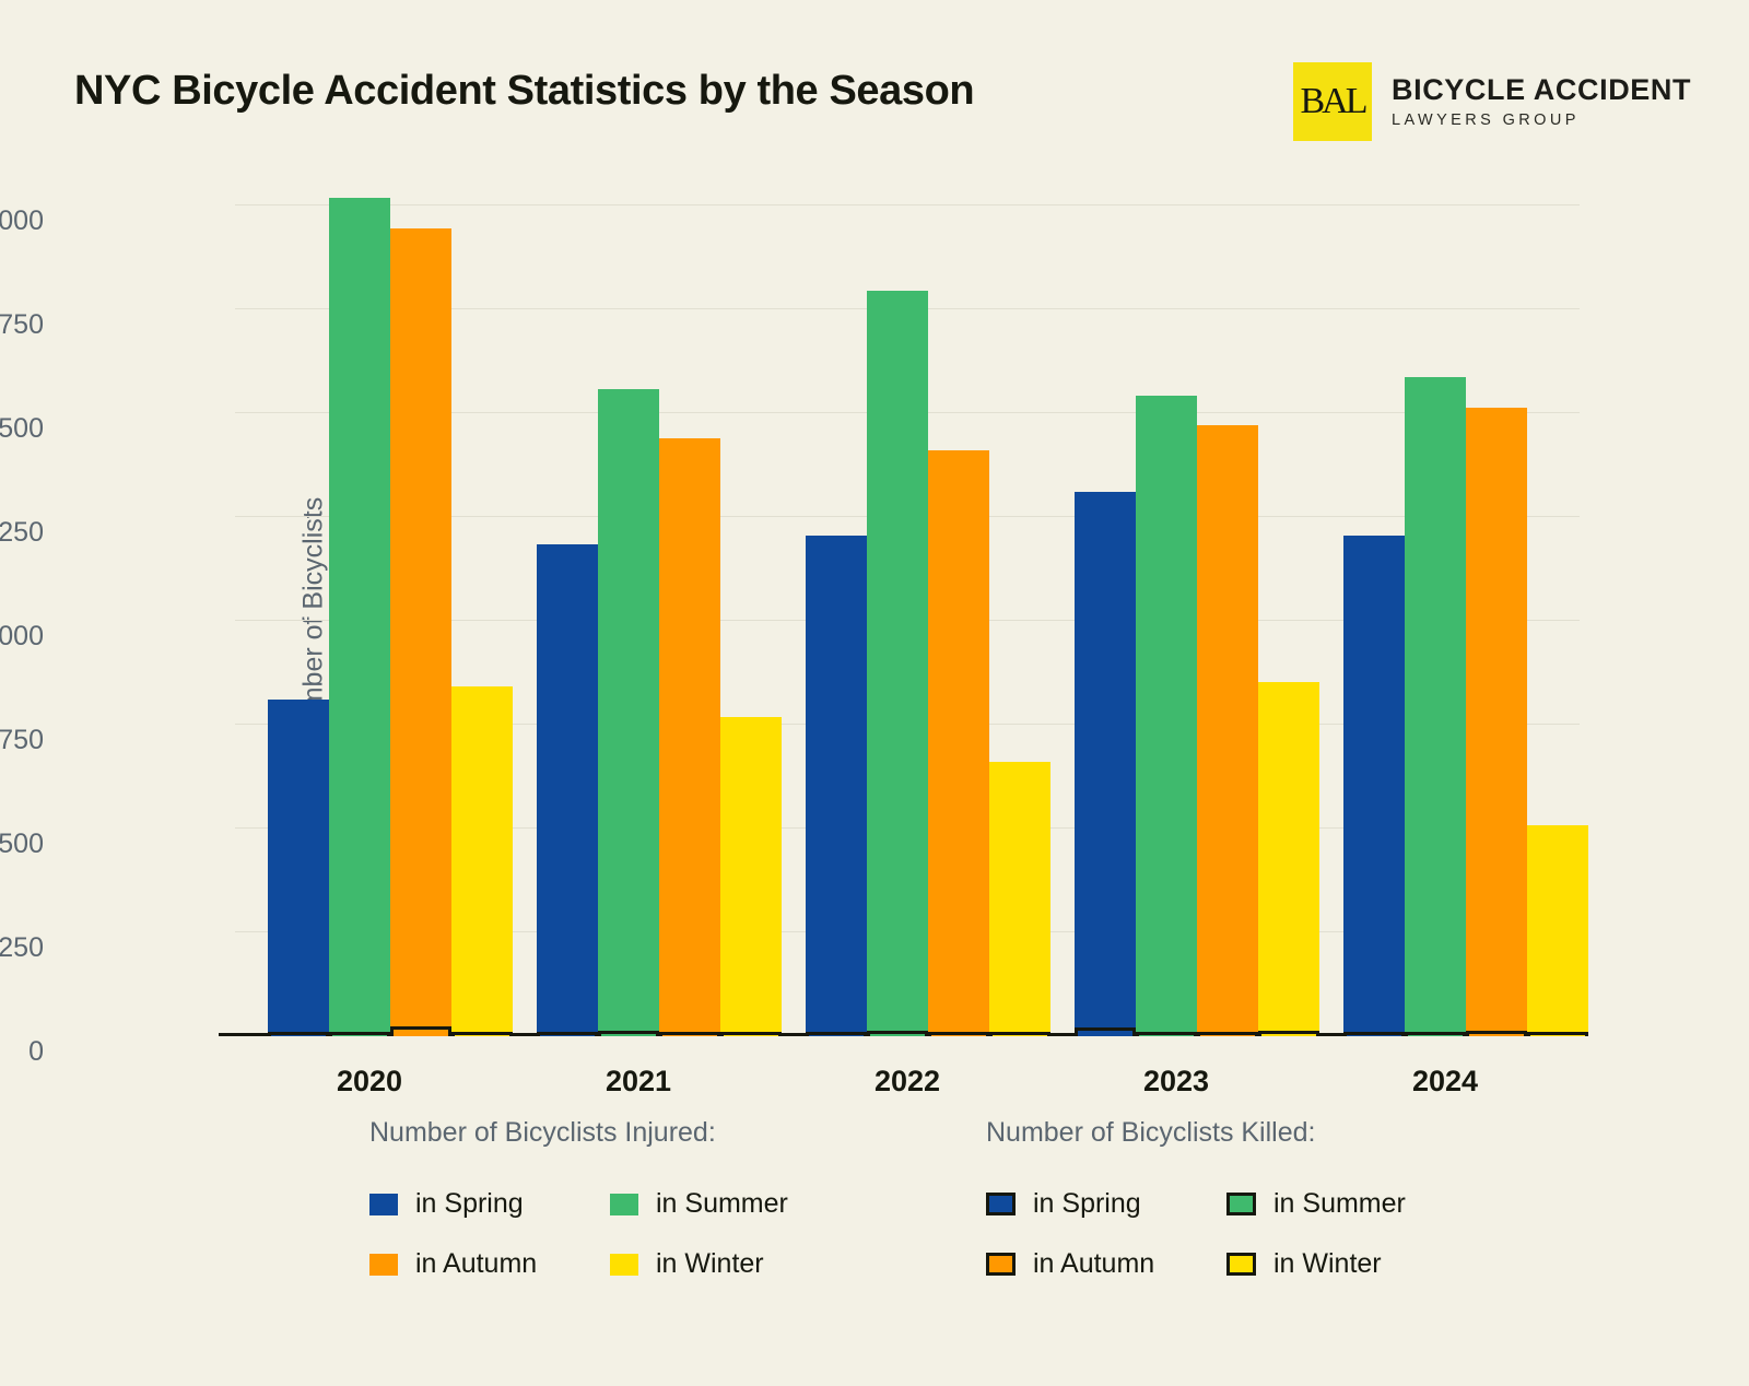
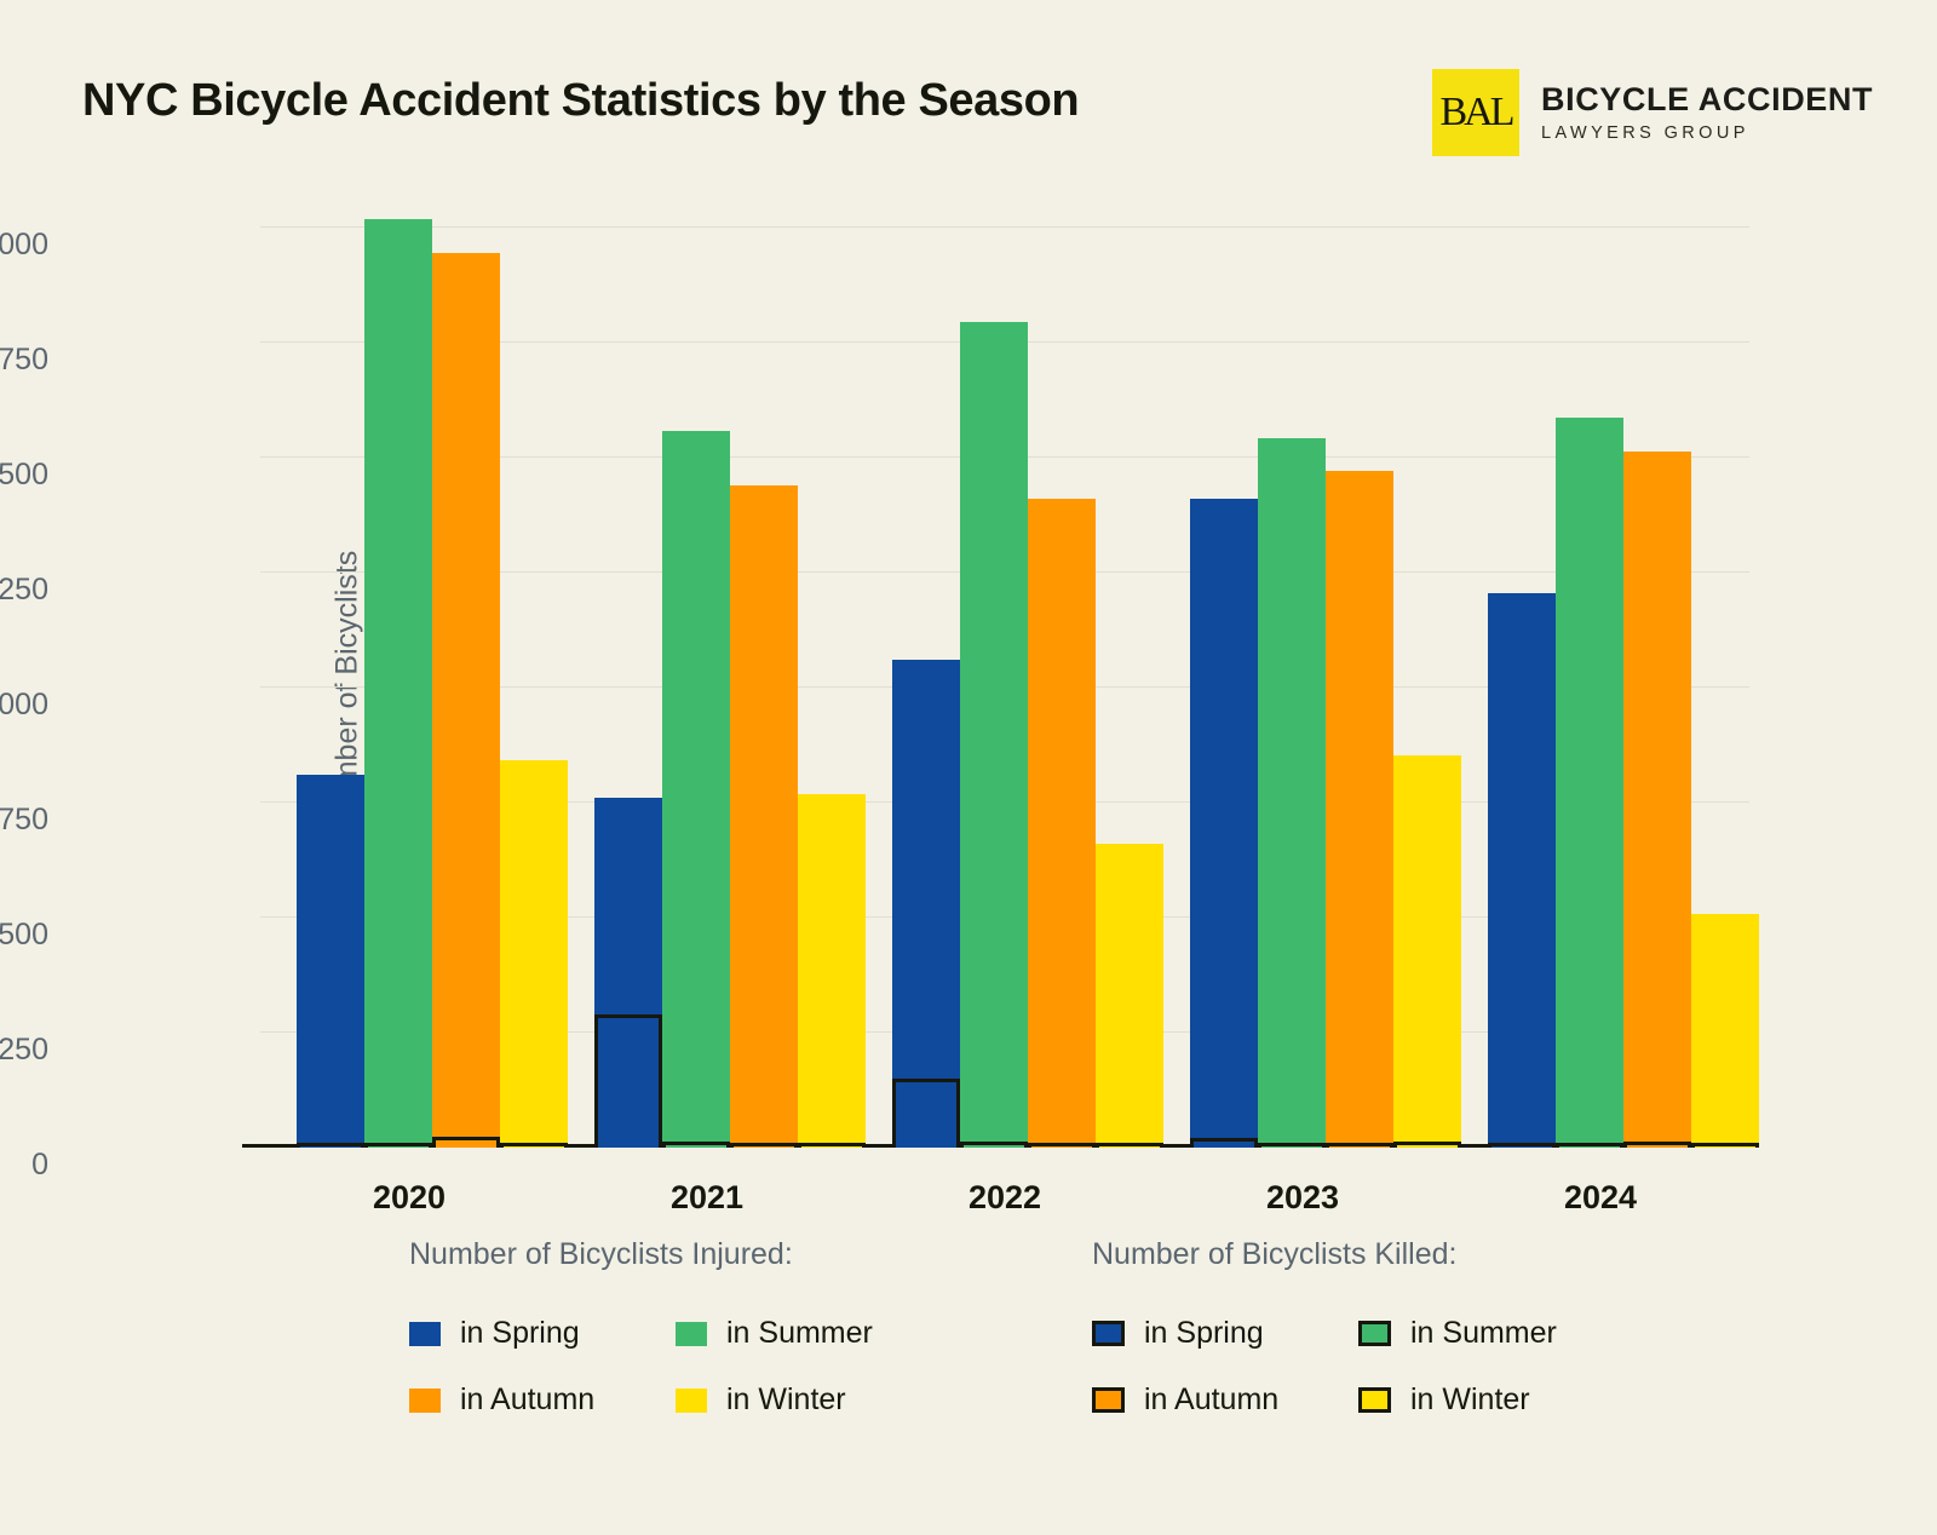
Number of Bicyclists Injured: in Spring/2021: 1180 -> 760
Number of Bicyclists Killed: in Spring/2021: 10 -> 290
Number of Bicyclists Injured: in Spring/2022: 1200 -> 1060
Number of Bicyclists Killed: in Spring/2022: 10 -> 150
Number of Bicyclists Injured: in Spring/2023: 1310 -> 1410
